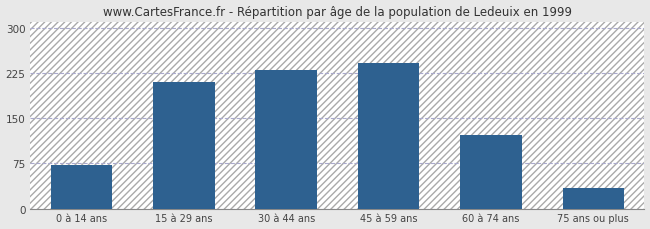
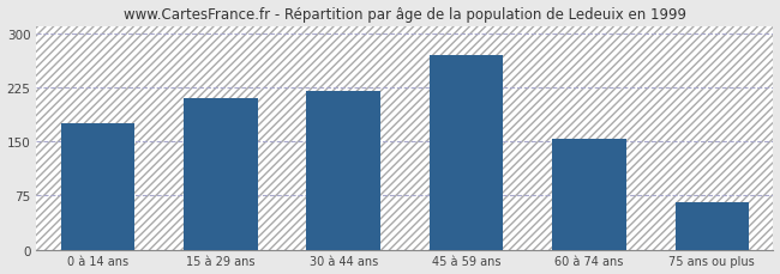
0 à 14 ans: 72 -> 175
30 à 44 ans: 230 -> 220
45 à 59 ans: 242 -> 270
60 à 74 ans: 122 -> 153
75 ans ou plus: 34 -> 65
